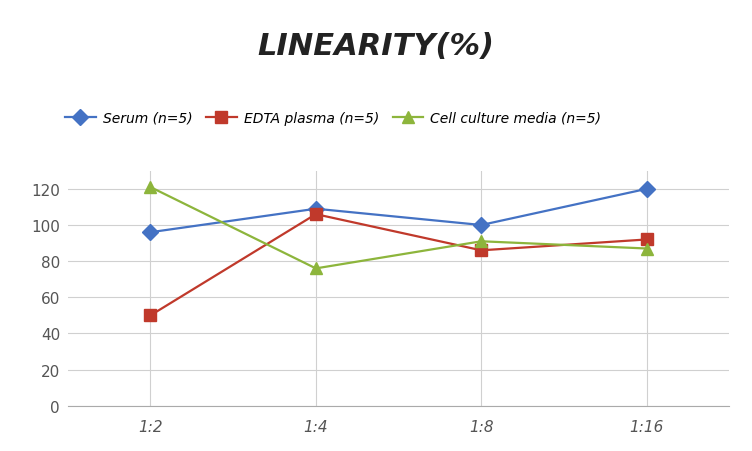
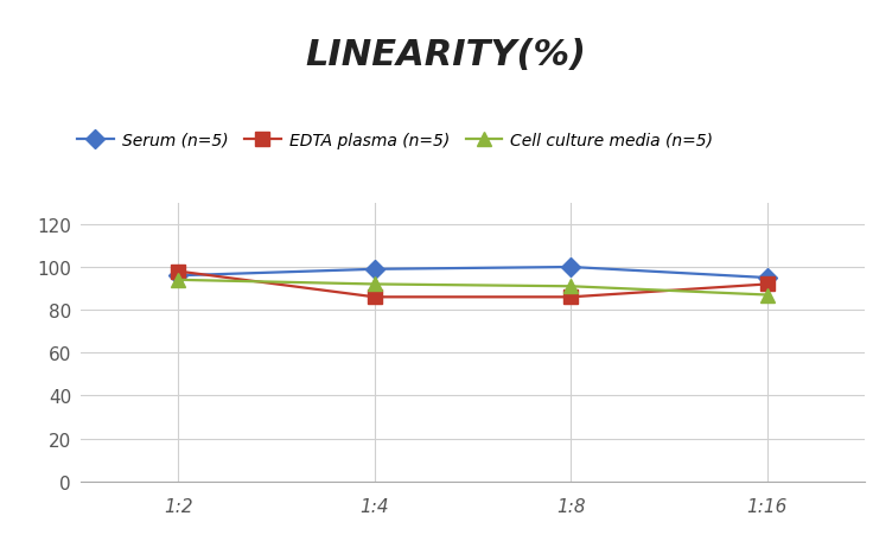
EDTA plasma (n=5)/1:2: 50 -> 98
Cell culture media (n=5)/1:2: 121 -> 94
Serum (n=5)/1:4: 109 -> 99
EDTA plasma (n=5)/1:4: 106 -> 86
Cell culture media (n=5)/1:4: 76 -> 92
Serum (n=5)/1:16: 120 -> 95
